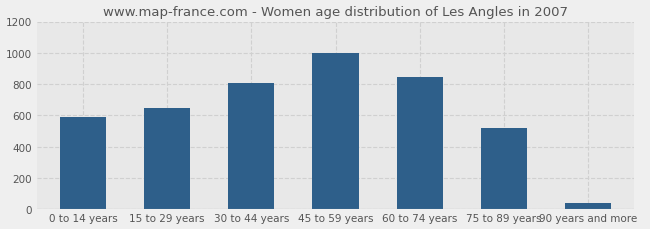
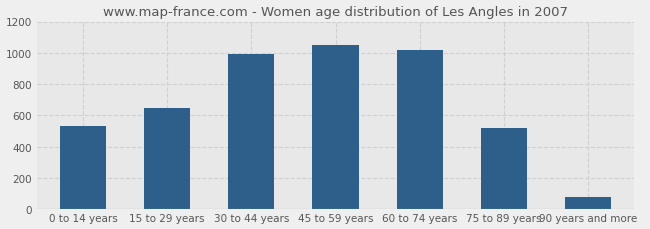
0 to 14 years: 590 -> 530
30 to 44 years: 810 -> 990
45 to 59 years: 1000 -> 1050
60 to 74 years: 840 -> 1020
90 years and more: 40 -> 80
